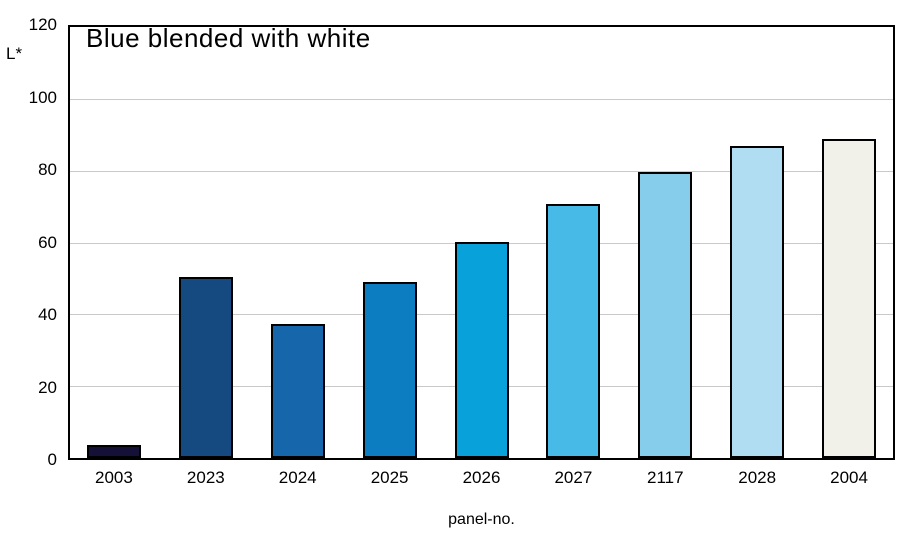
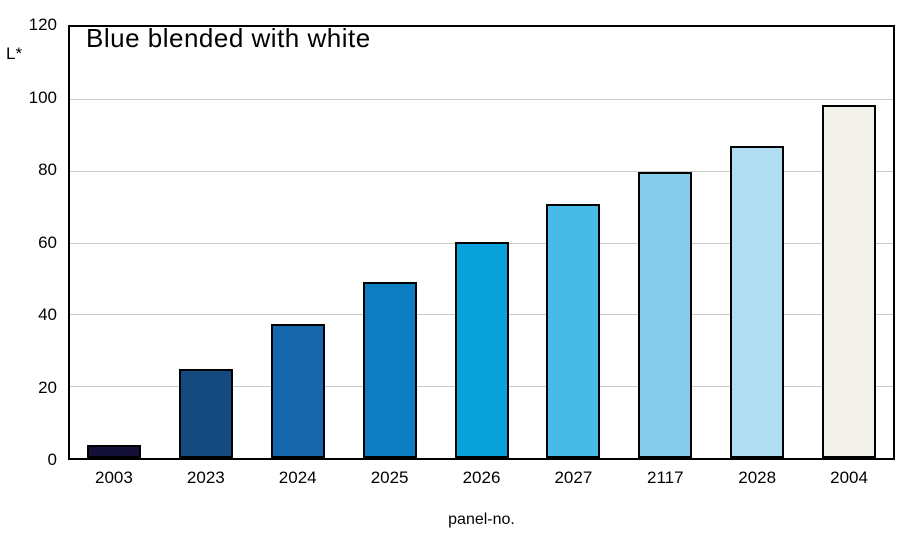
2023: 50 -> 24
2004: 88 -> 98
